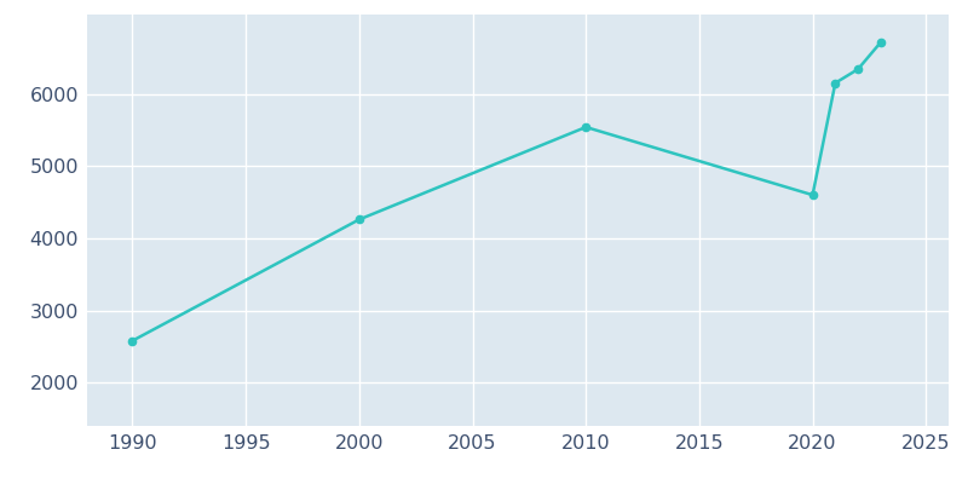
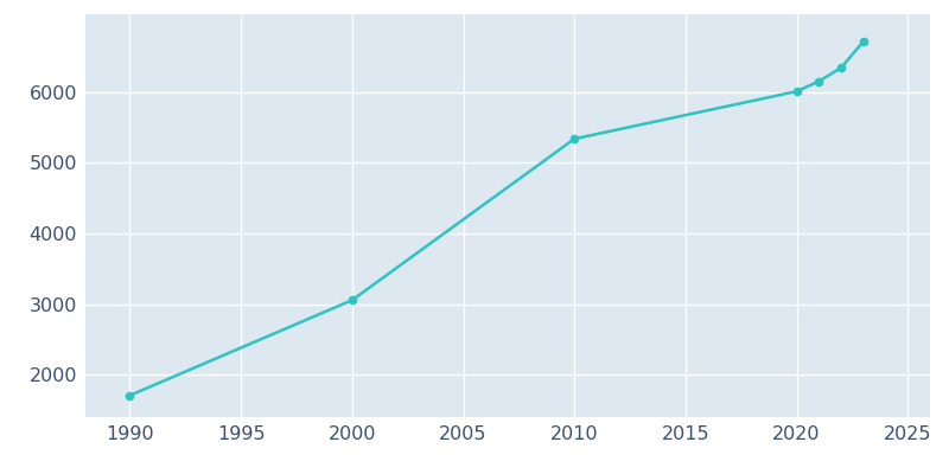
1990: 2580 -> 1710
2000: 4260 -> 3060
2010: 5540 -> 5340
2020: 4600 -> 6010
